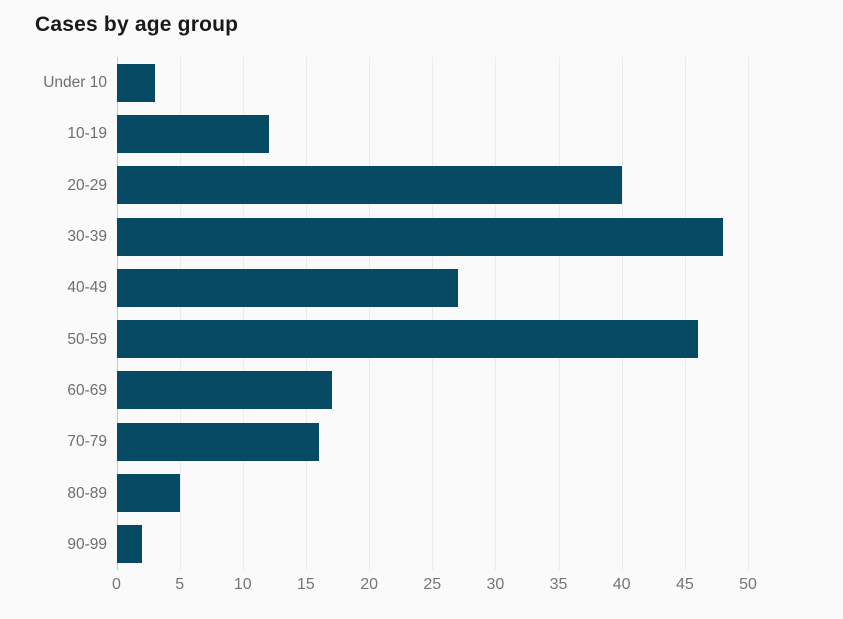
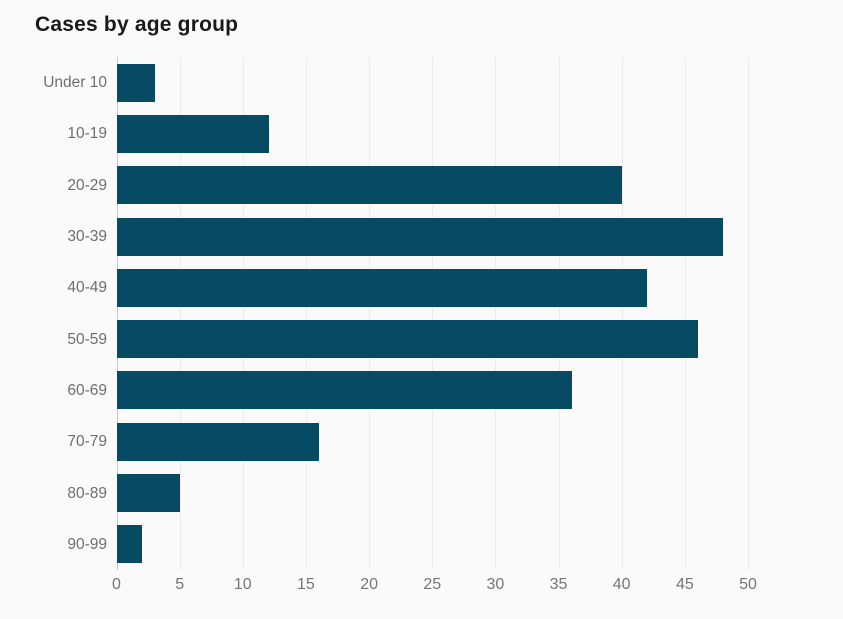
40-49: 27 -> 42
60-69: 17 -> 36
